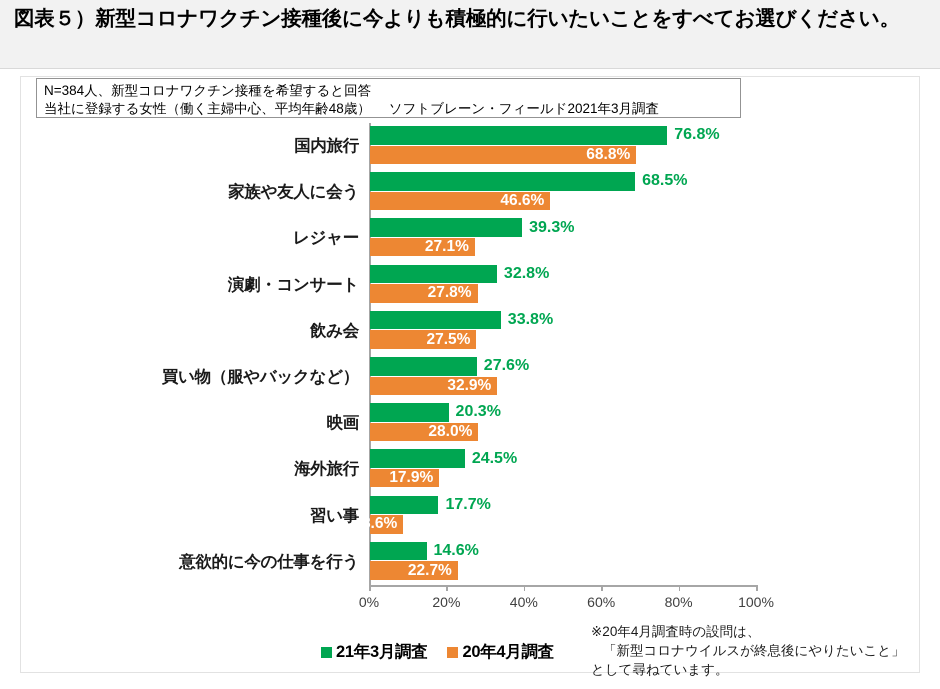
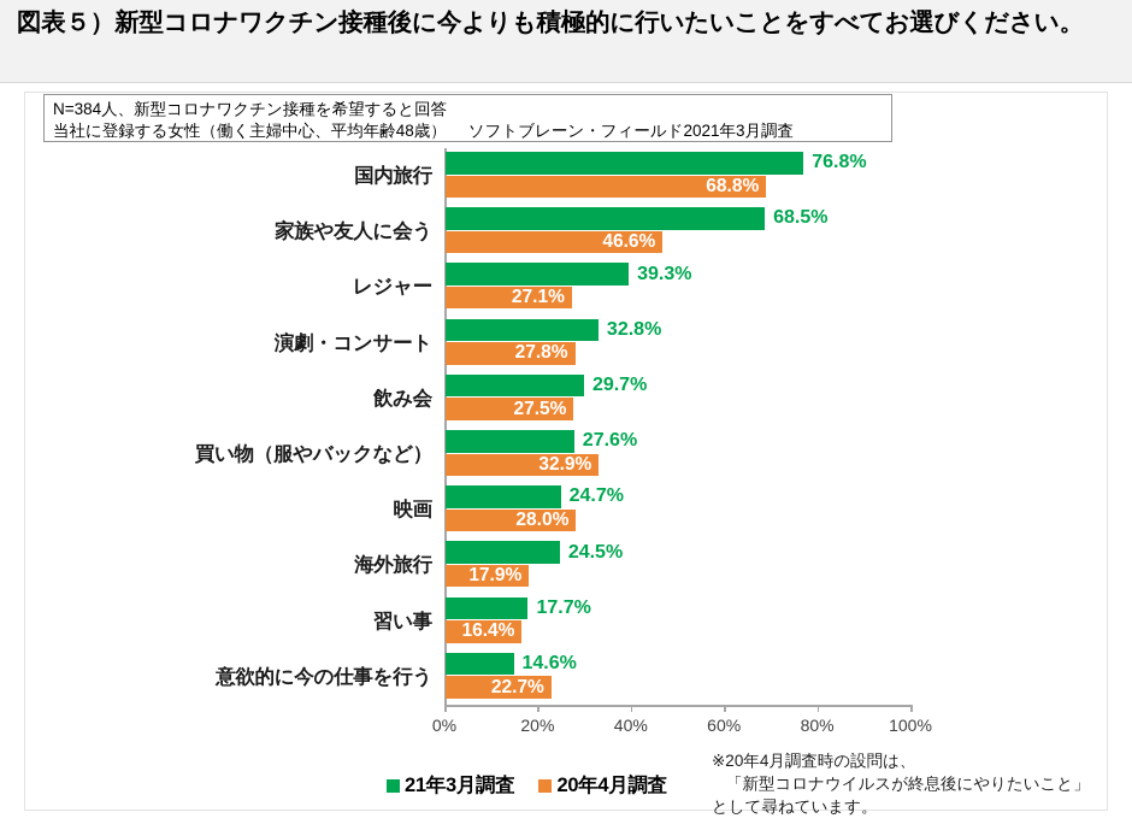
21年3月調査/飲み会: 33.8% -> 29.7%
21年3月調査/映画: 20.3% -> 24.7%
20年4月調査/習い事: 8.6% -> 16.4%
